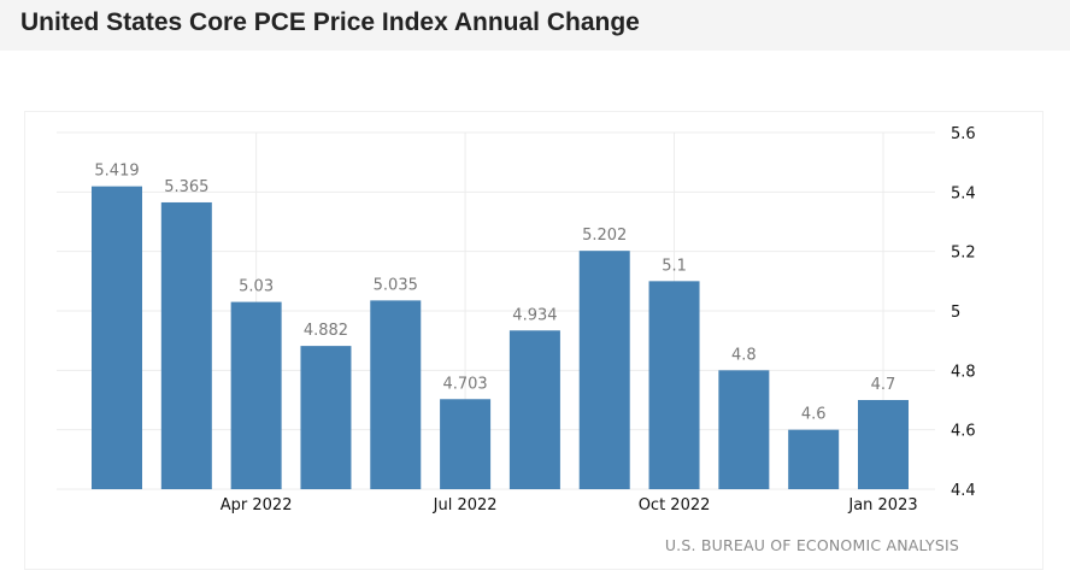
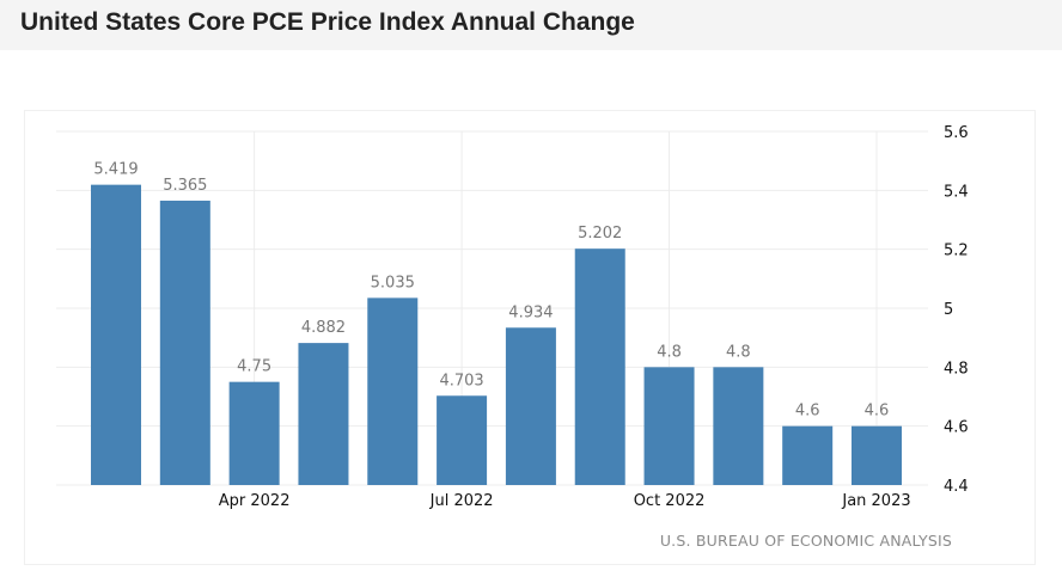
Apr 2022: 5.03 -> 4.75
Oct 2022: 5.1 -> 4.8
Jan 2023: 4.7 -> 4.6
